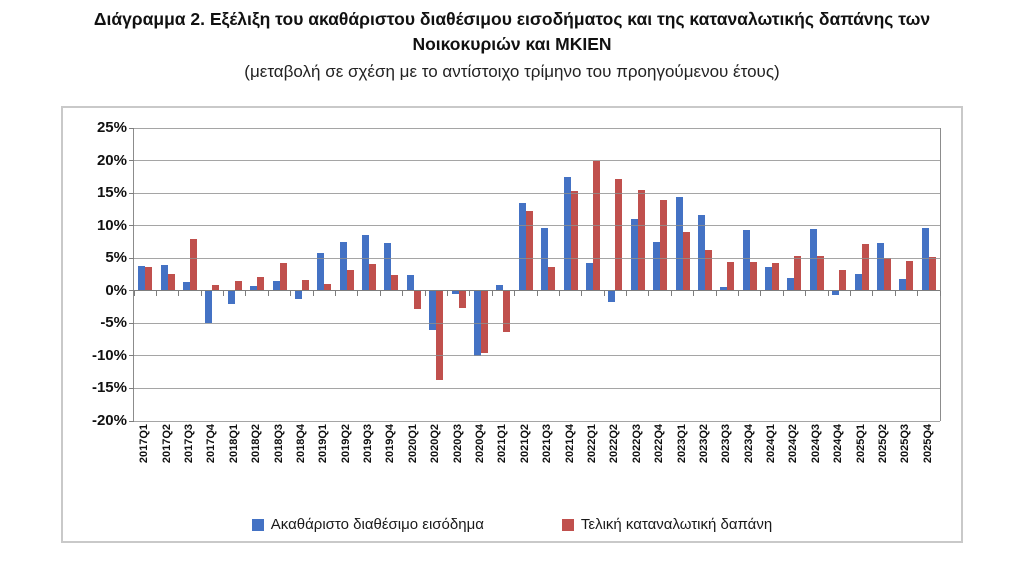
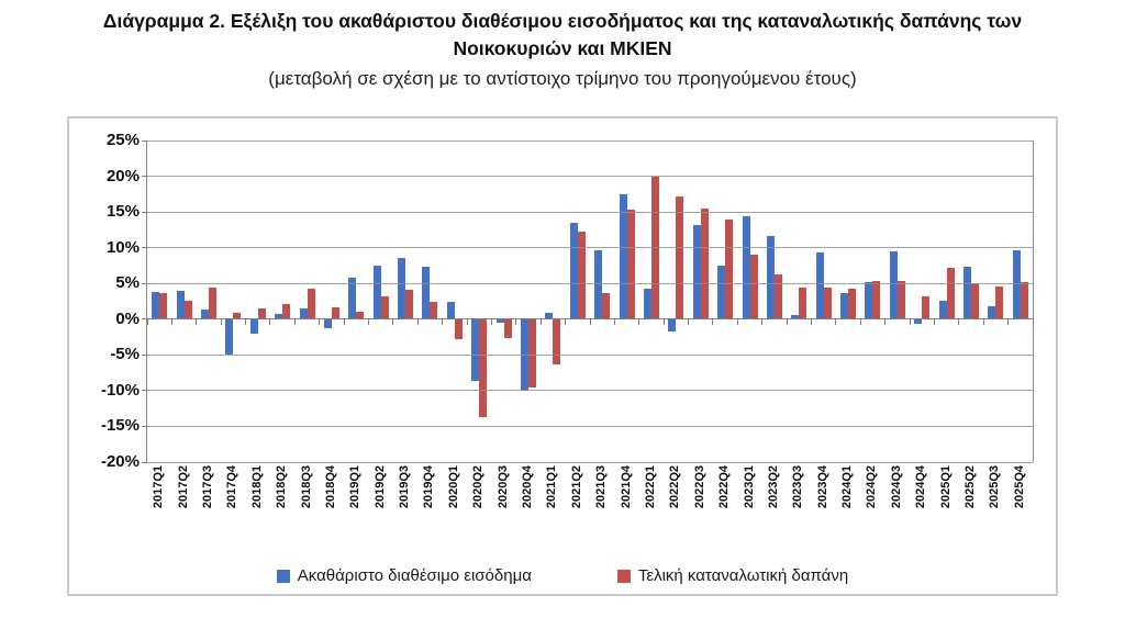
Τελική καταναλωτική δαπάνη/2017Q3: 8% -> 4%
Ακαθάριστο διαθέσιμο εισόδημα/2020Q2: -6% -> -9%
Ακαθάριστο διαθέσιμο εισόδημα/2022Q3: 11% -> 13%
Ακαθάριστο διαθέσιμο εισόδημα/2024Q2: 2% -> 5%
